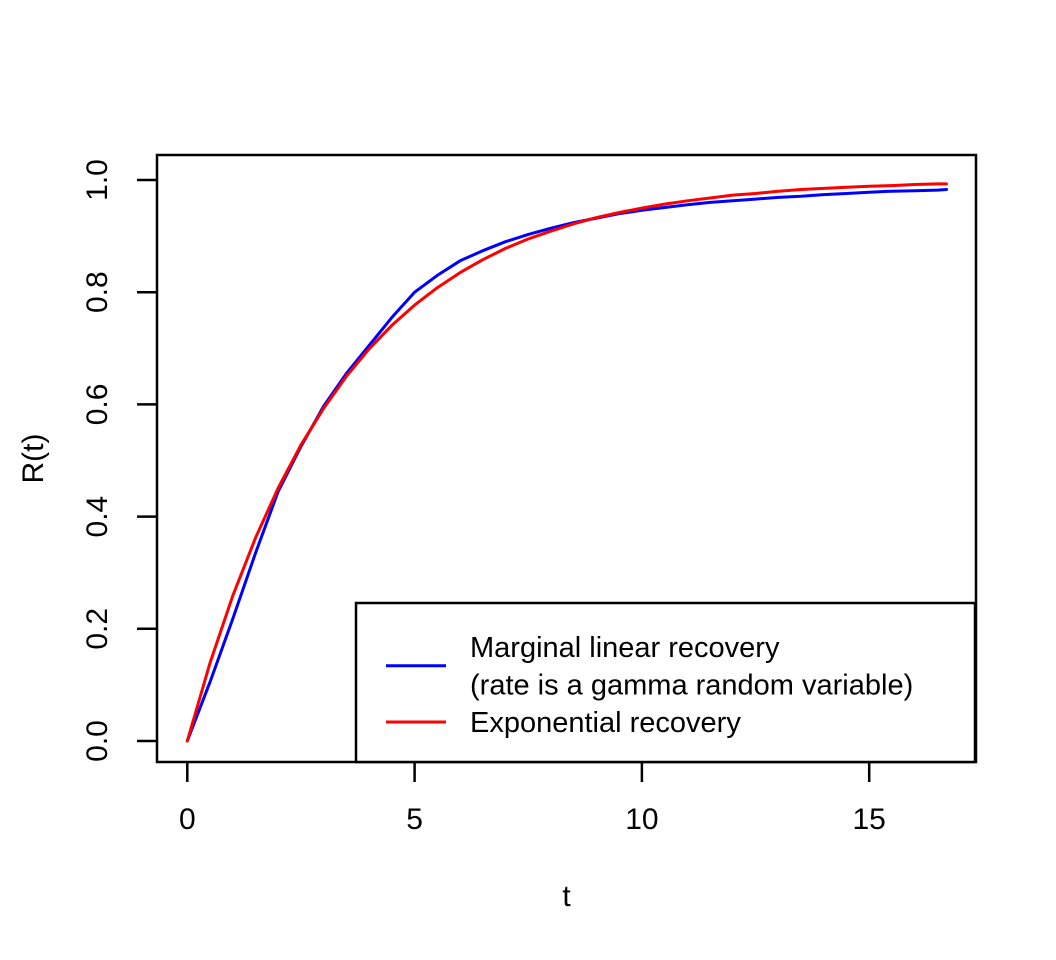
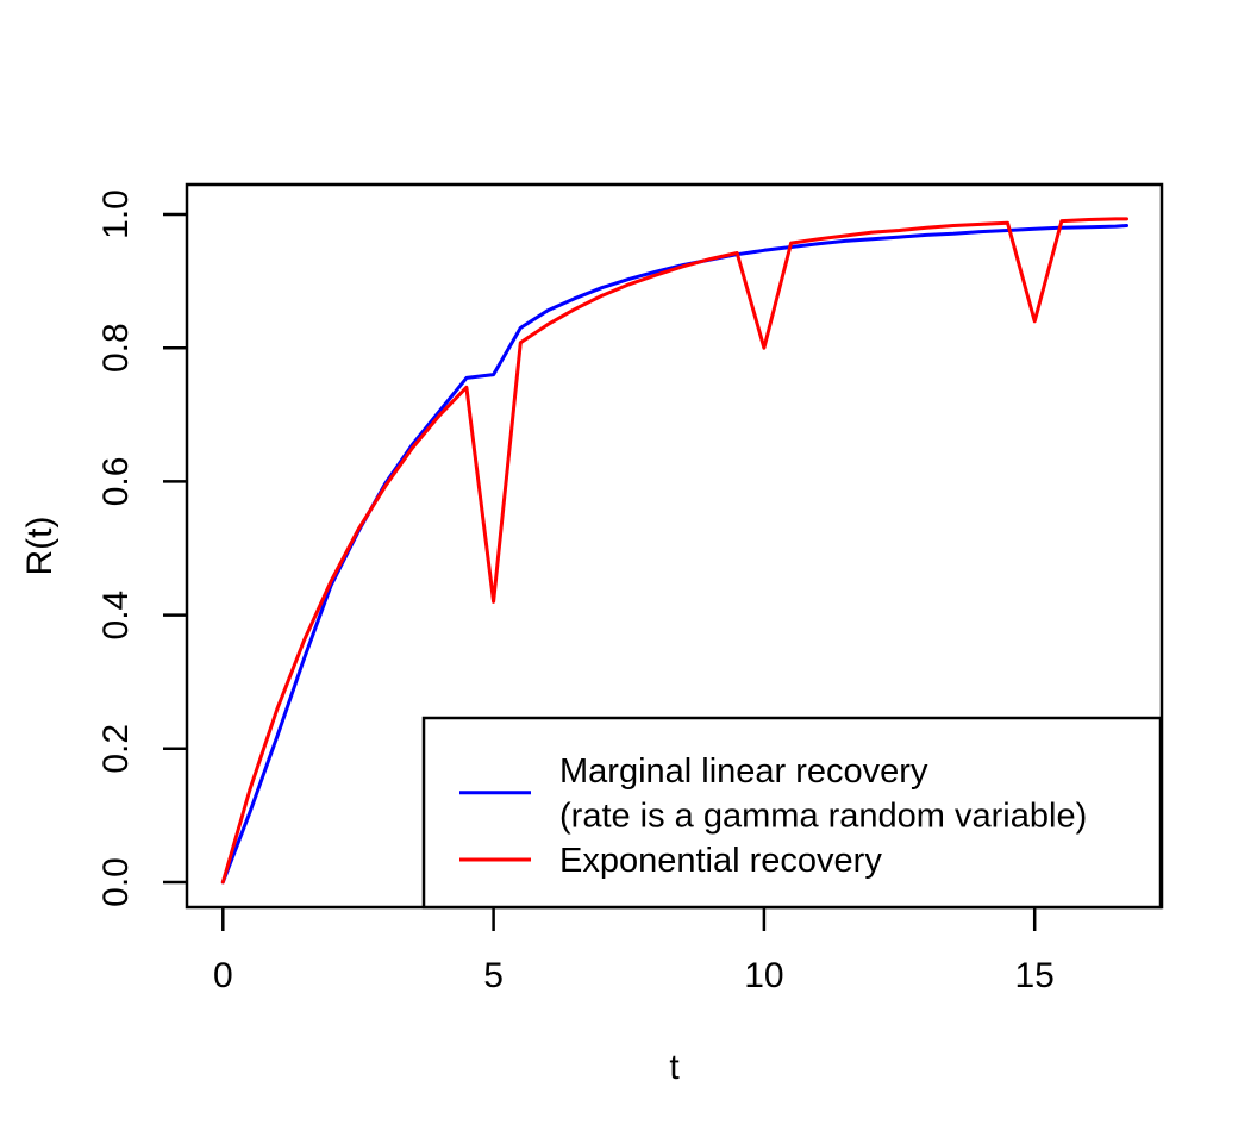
Marginal linear recovery (rate is a gamma random variable)/5: 0.80 -> 0.76
Exponential recovery/5: 0.78 -> 0.42
Exponential recovery/10: 0.95 -> 0.80
Exponential recovery/15: 0.99 -> 0.84
